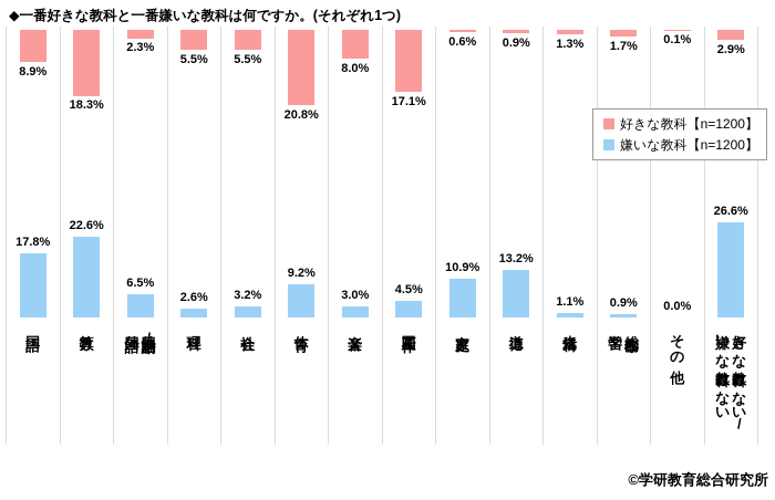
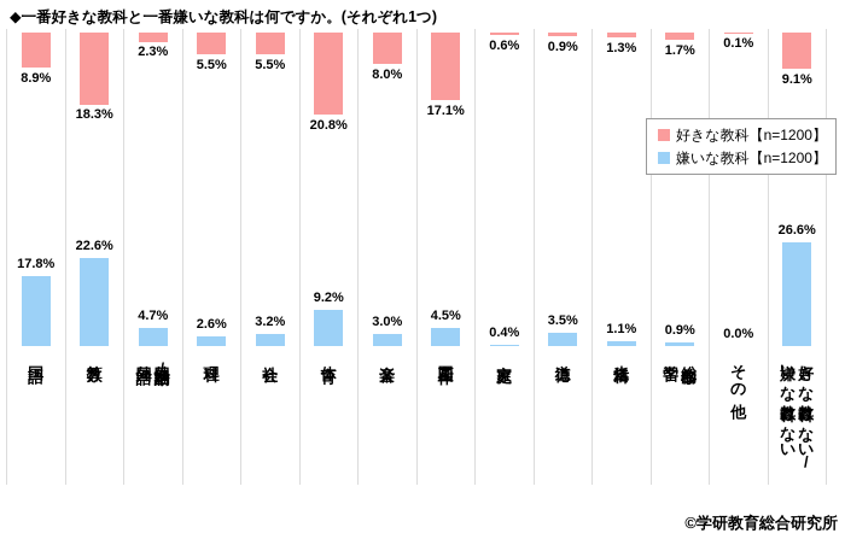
嫌いな教科【n=1200】/外国語活動/ 外国語: 6.5% -> 4.7%
嫌いな教科【n=1200】/家庭: 10.9% -> 0.4%
嫌いな教科【n=1200】/道徳: 13.2% -> 3.5%
好きな教科【n=1200】/好きな教科はない/ 嫌いな教科はない: 2.9% -> 9.1%
